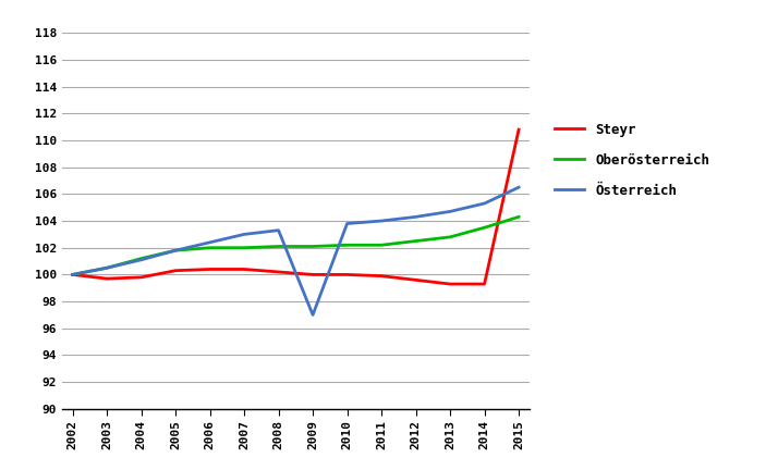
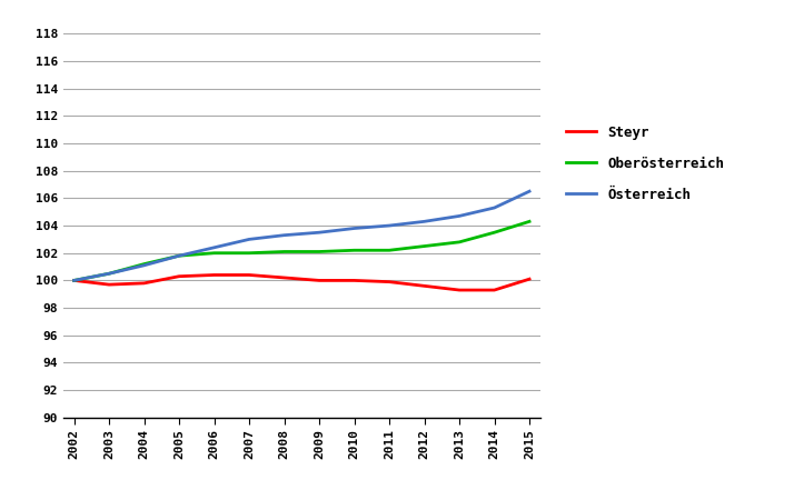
Österreich/2009: 97.0 -> 103.5
Steyr/2015: 110.8 -> 100.1
